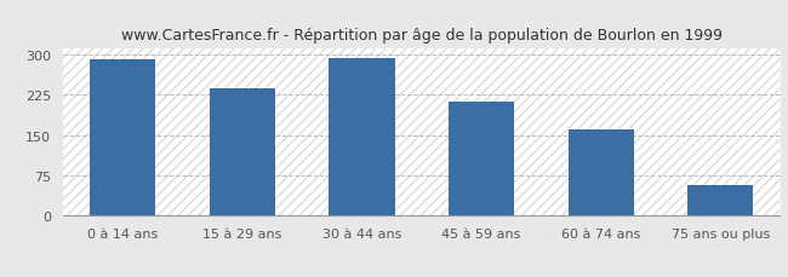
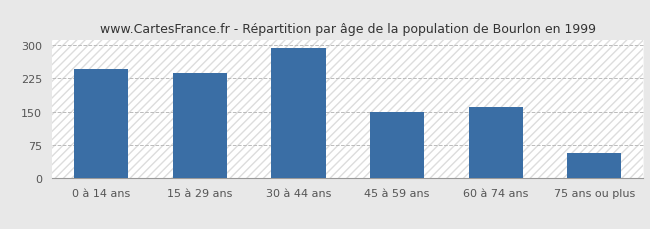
0 à 14 ans: 291 -> 245
45 à 59 ans: 213 -> 150
